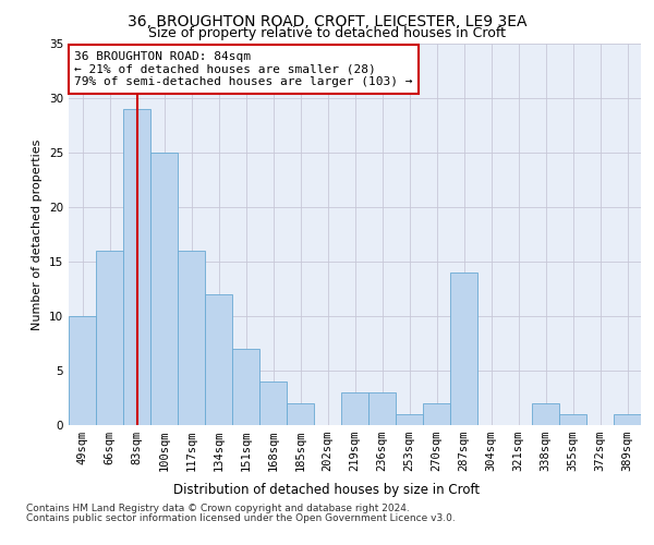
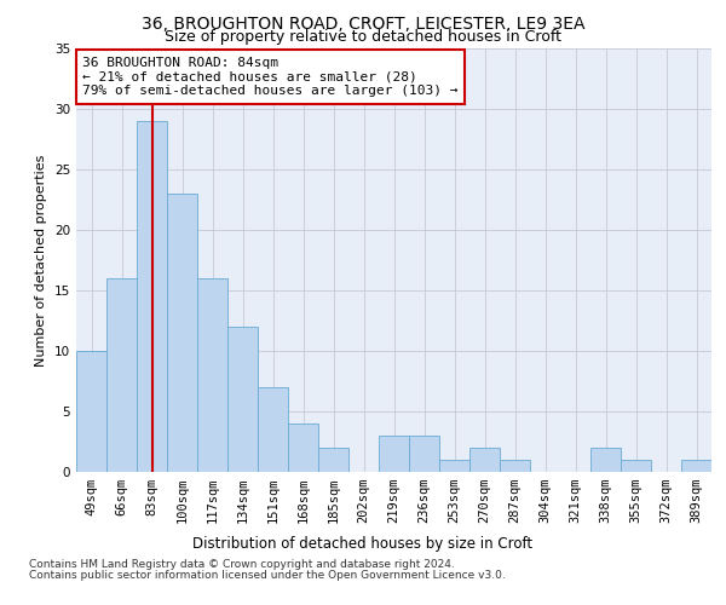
100sqm: 25 -> 23
287sqm: 14 -> 1
